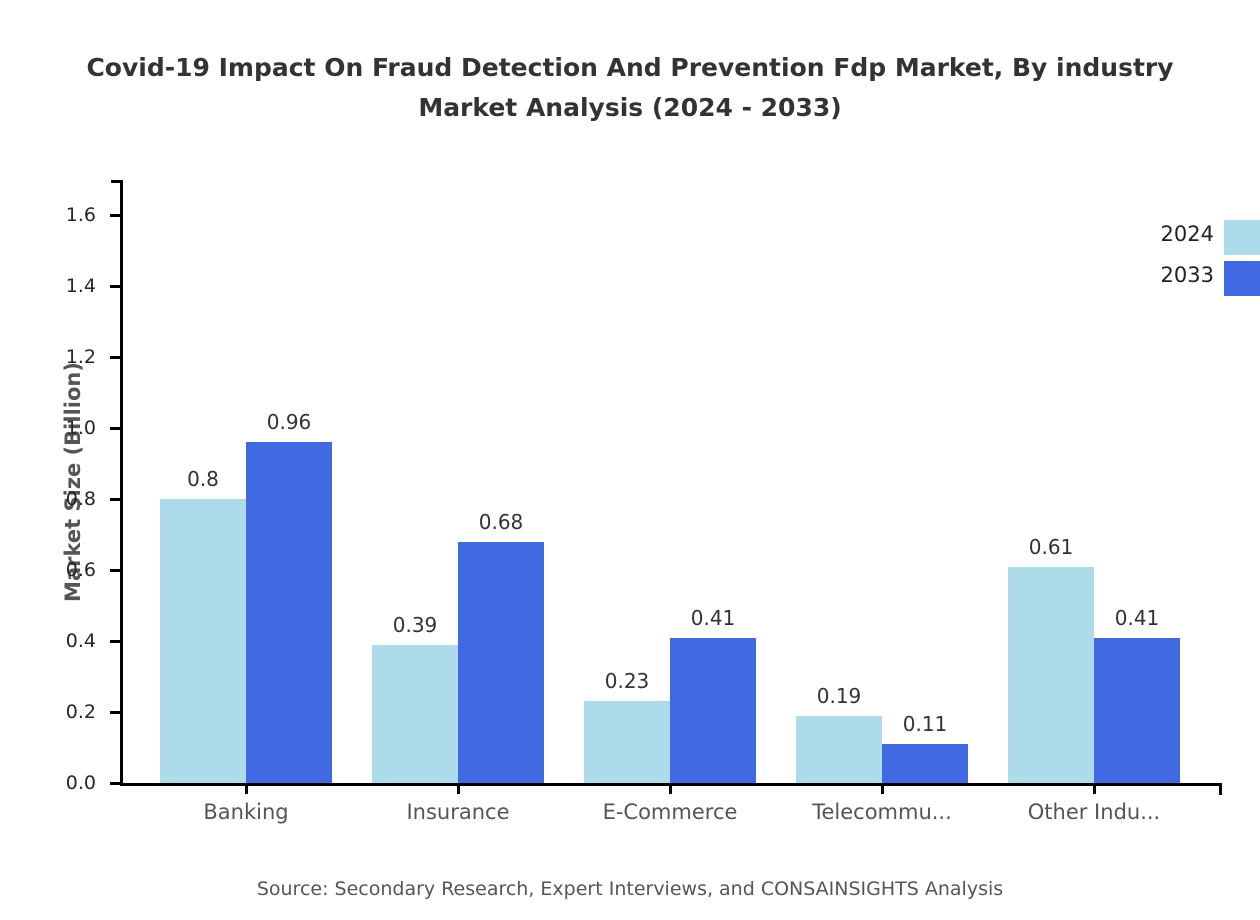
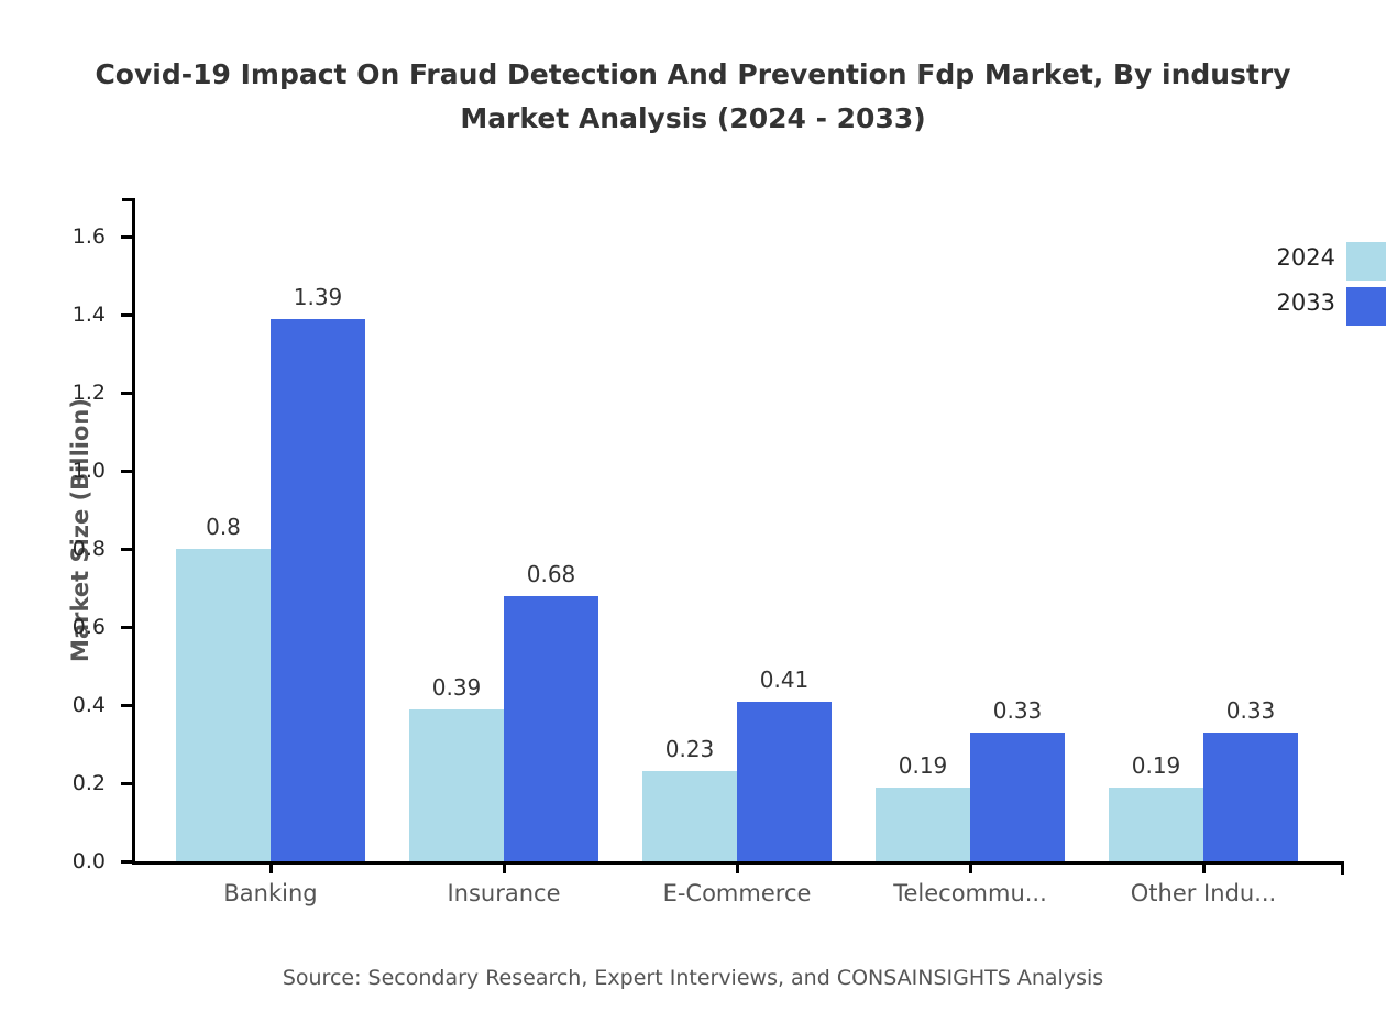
2033/Banking: 0.96 -> 1.39
2033/Telecommu...: 0.11 -> 0.33
2024/Other Indu...: 0.61 -> 0.19
2033/Other Indu...: 0.41 -> 0.33
